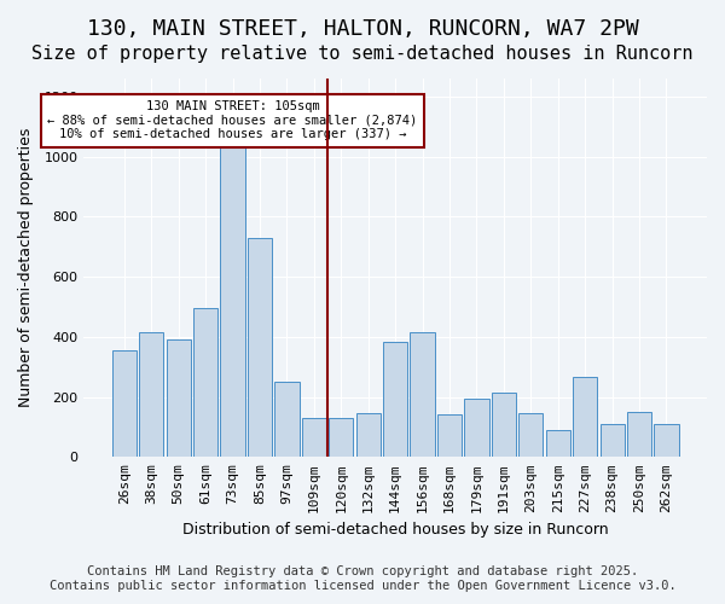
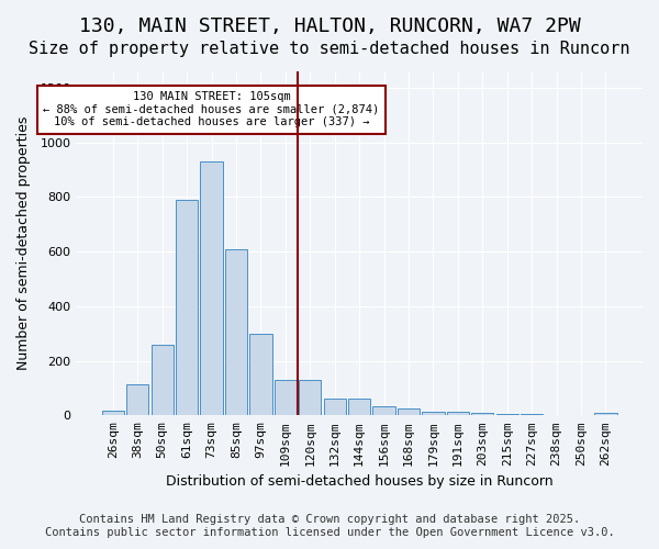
26sqm: 355 -> 18
38sqm: 415 -> 115
50sqm: 390 -> 260
61sqm: 495 -> 790
73sqm: 1035 -> 930
85sqm: 730 -> 608
97sqm: 250 -> 300
132sqm: 145 -> 62
144sqm: 385 -> 62
156sqm: 415 -> 35
168sqm: 140 -> 25
179sqm: 195 -> 12
191sqm: 215 -> 12
203sqm: 145 -> 8
215sqm: 90 -> 5
227sqm: 265 -> 5
238sqm: 110 -> 2
250sqm: 150 -> 2
262sqm: 110 -> 8
